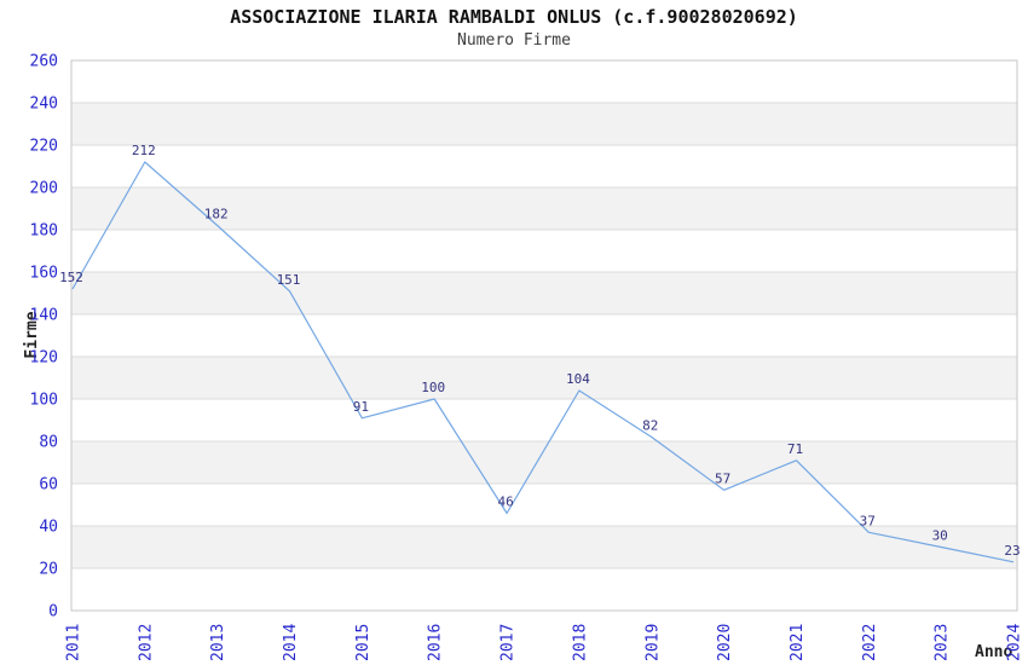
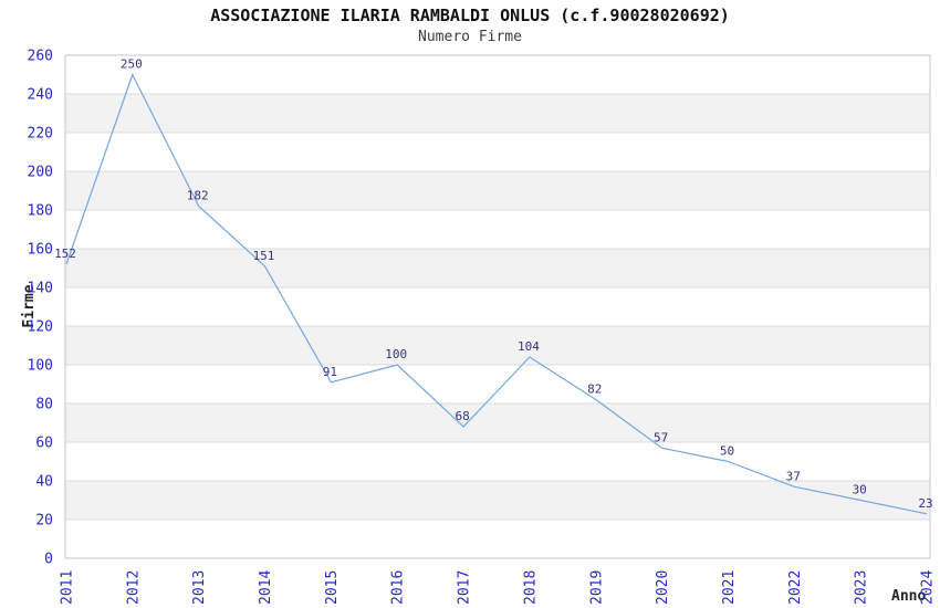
2012: 212 -> 250
2017: 46 -> 68
2021: 71 -> 50
